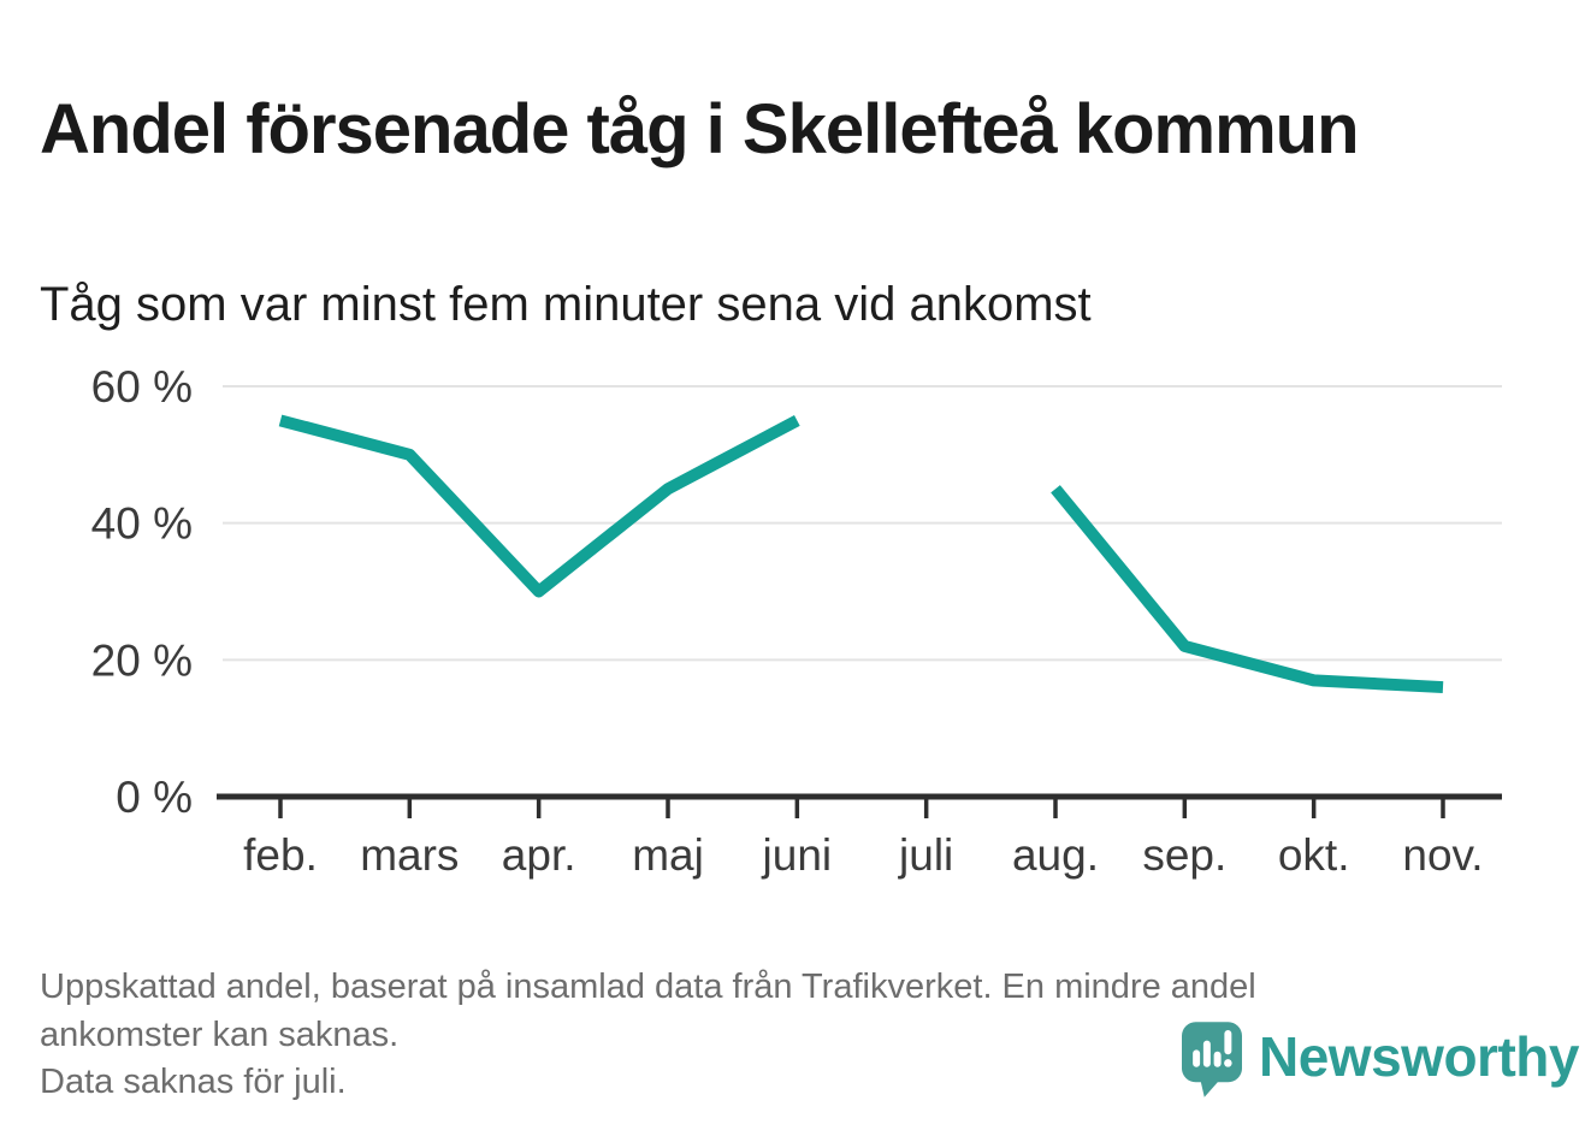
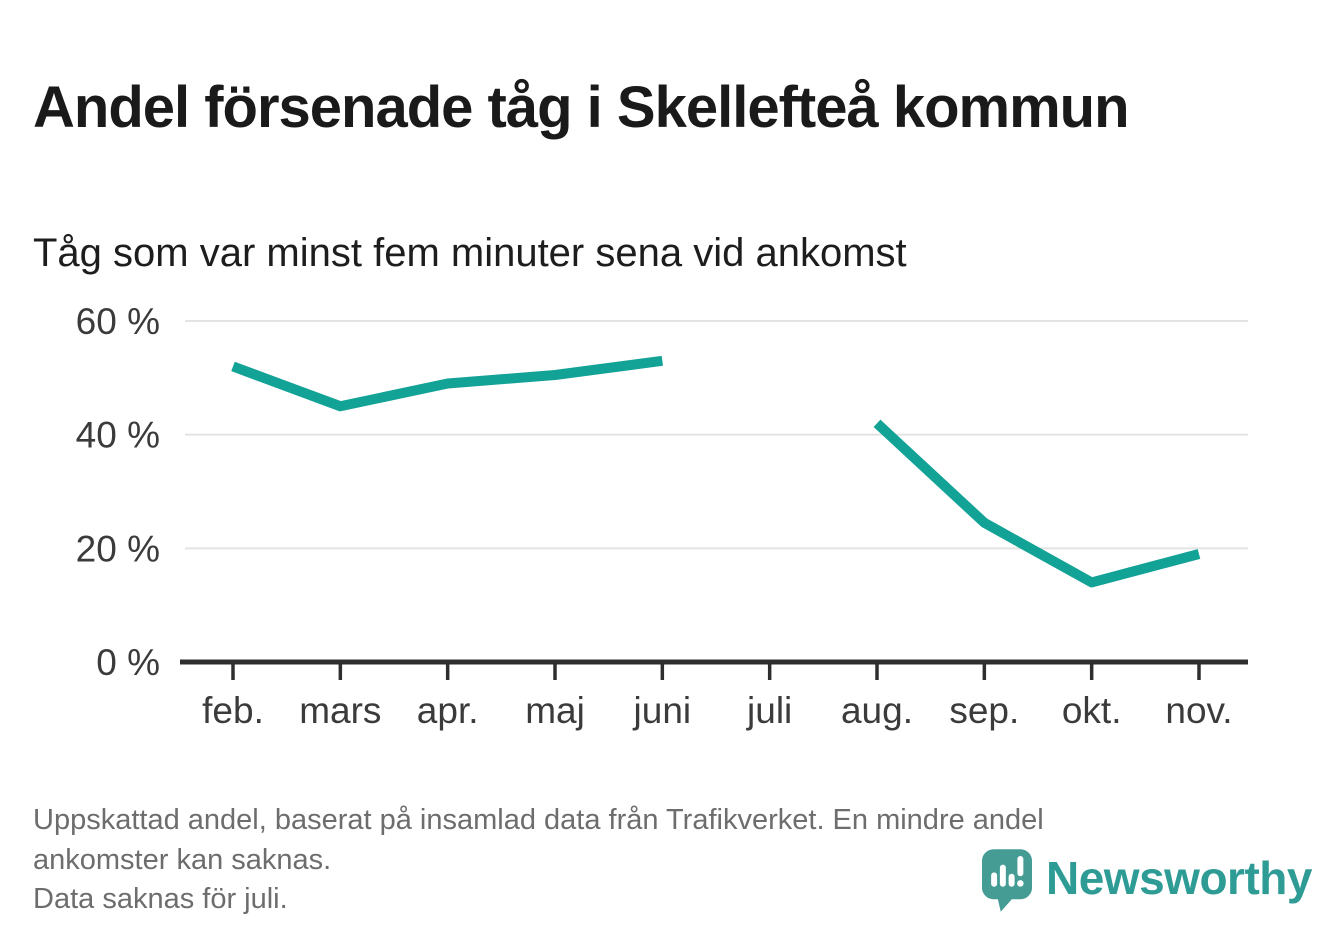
feb.: 55% -> 52%
mars: 50% -> 45%
apr.: 30% -> 49%
maj: 45% -> 50%
juni: 55% -> 53%
aug.: 45% -> 42%
sep.: 22% -> 24%
okt.: 17% -> 14%
nov.: 16% -> 19%
